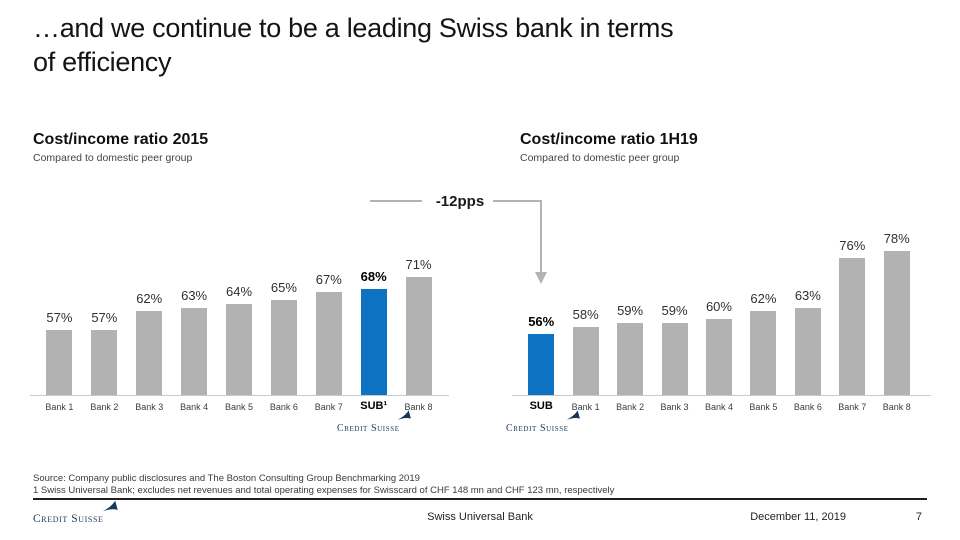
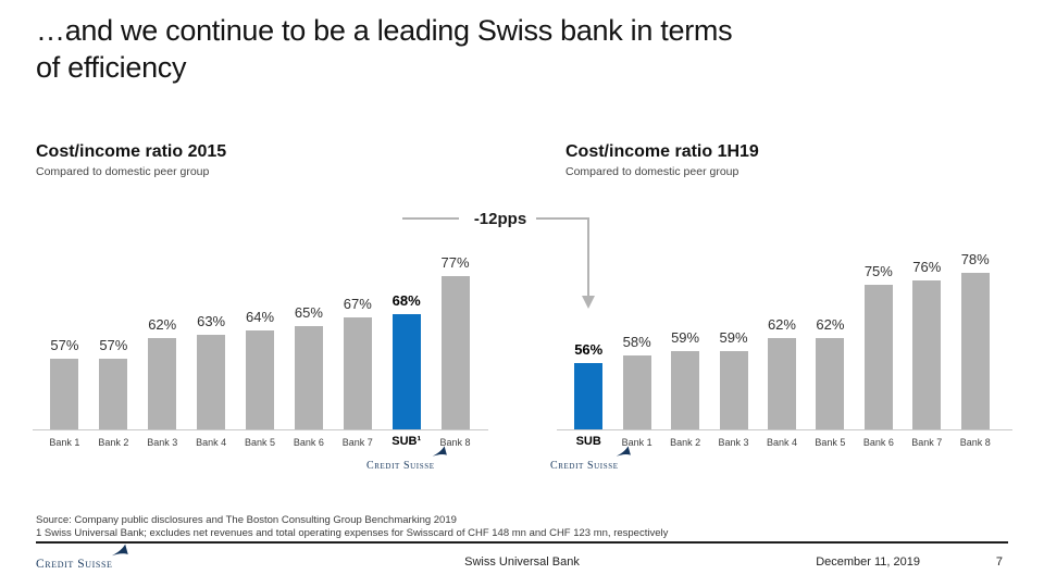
Cost/income ratio 2015/Bank 8: 71% -> 77%
Cost/income ratio 1H19/Bank 4: 60% -> 62%
Cost/income ratio 1H19/Bank 6: 63% -> 75%
